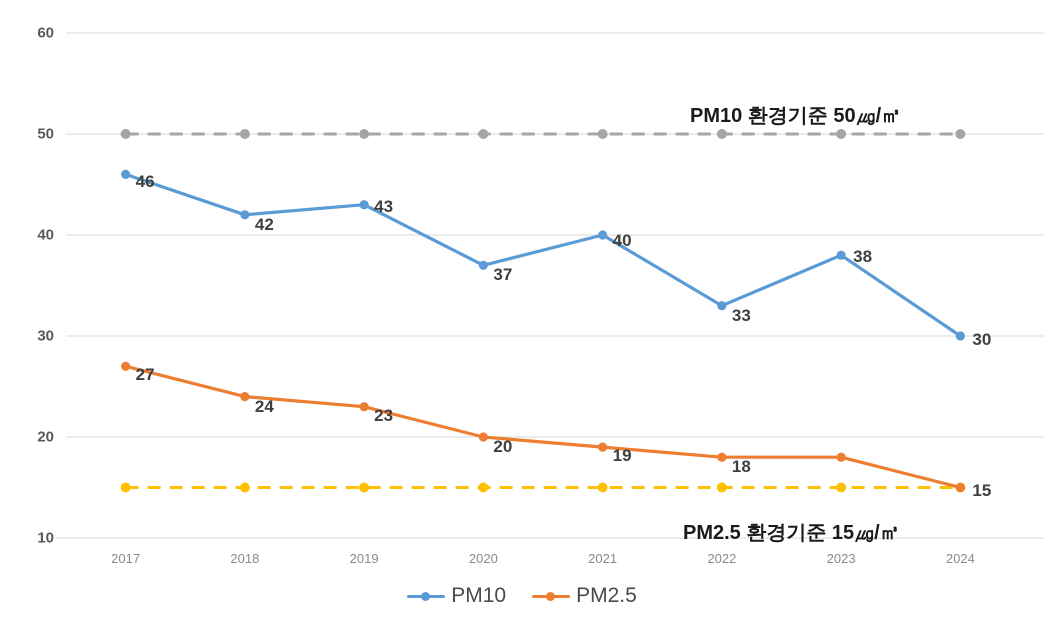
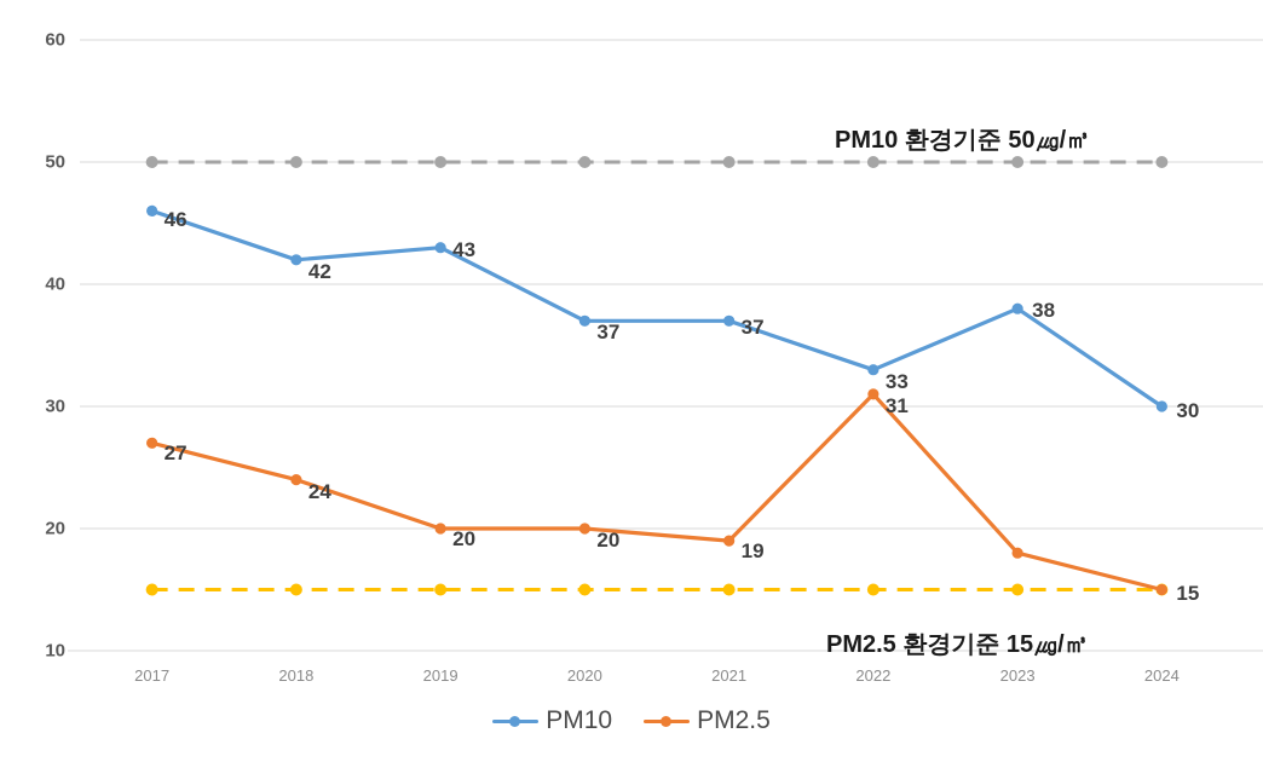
PM2.5/2019: 23 -> 20
PM10/2021: 40 -> 37
PM2.5/2022: 18 -> 31
